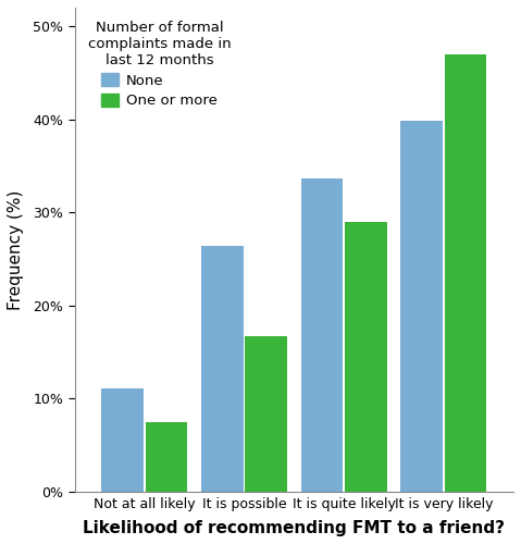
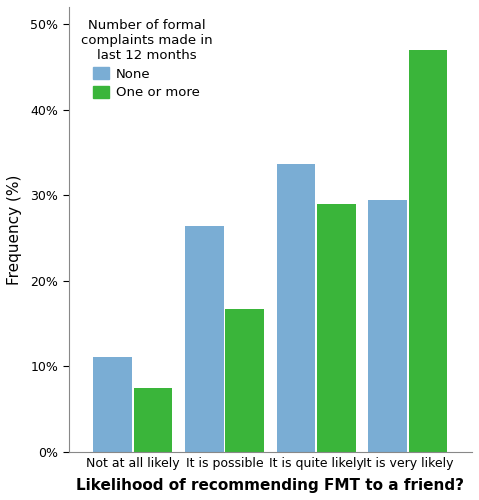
None/It is very likely: 39.8% -> 29.4%
